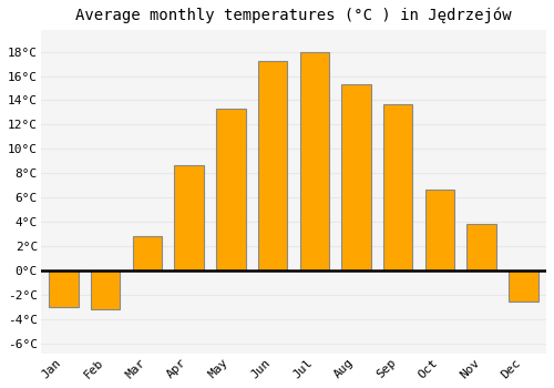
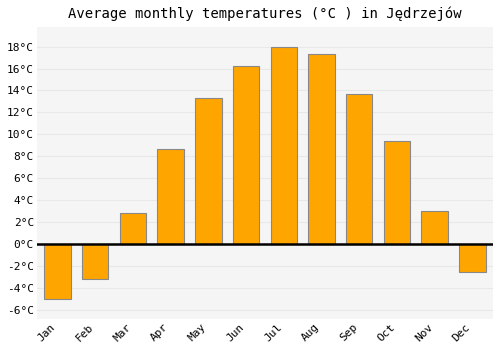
Jan: -3.0°C -> -5.0°C
Jun: 17.2°C -> 16.2°C
Aug: 15.3°C -> 17.3°C
Oct: 6.7°C -> 9.4°C
Nov: 3.8°C -> 3.0°C
